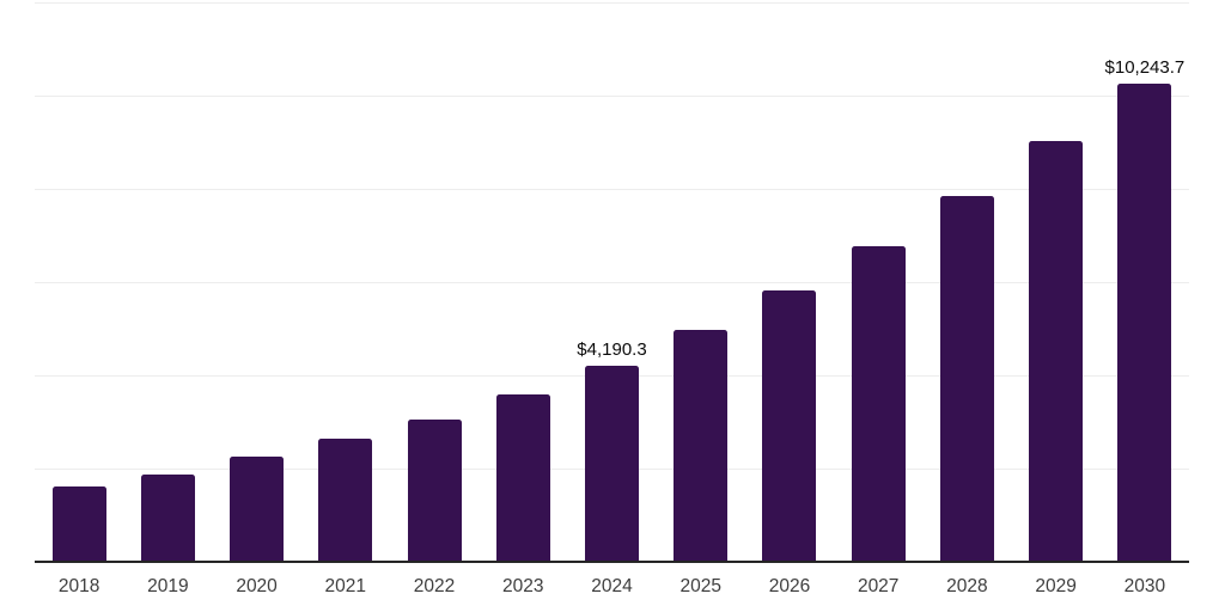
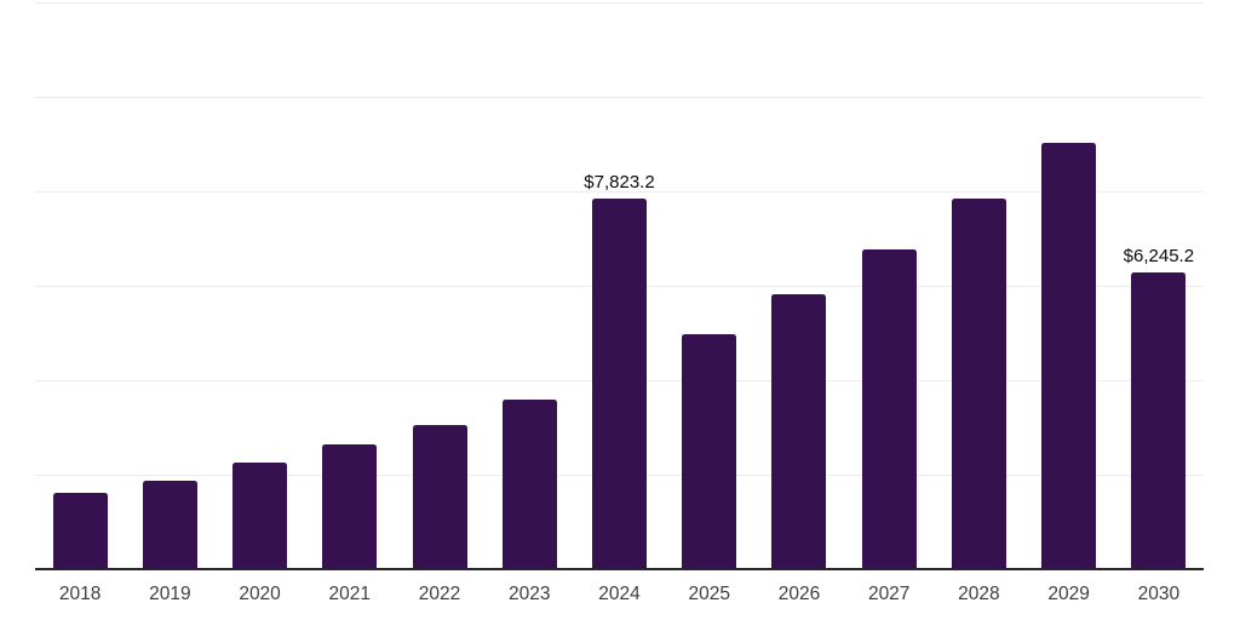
2024: $4,190.3 -> $7,823.2
2030: $10,243.7 -> $6,245.2
